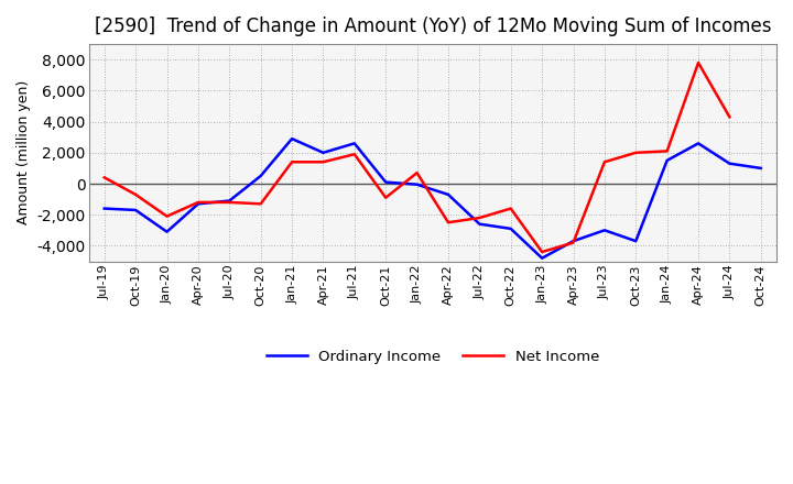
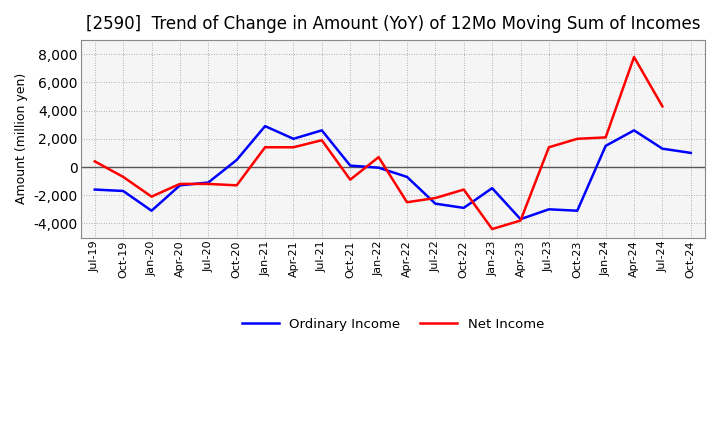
Ordinary Income/Jan-23: -4,800 -> -1,500
Ordinary Income/Oct-23: -3,700 -> -3,100
